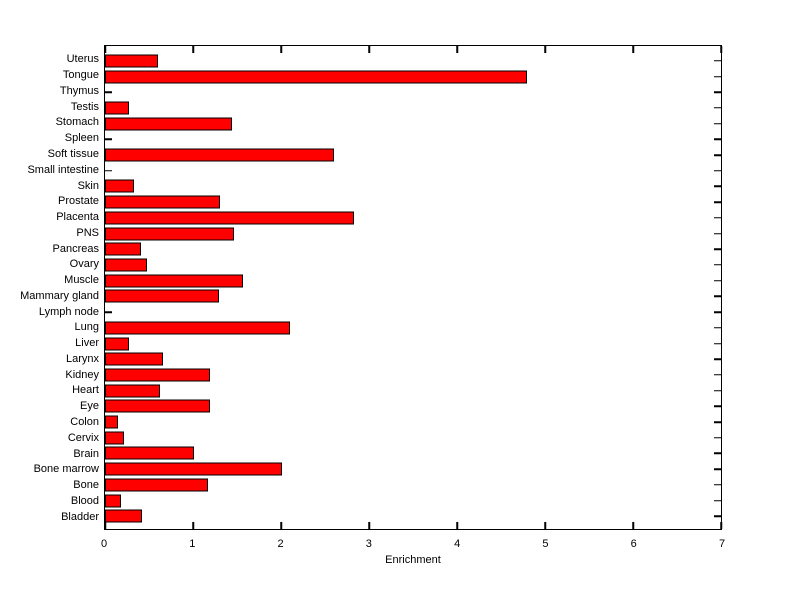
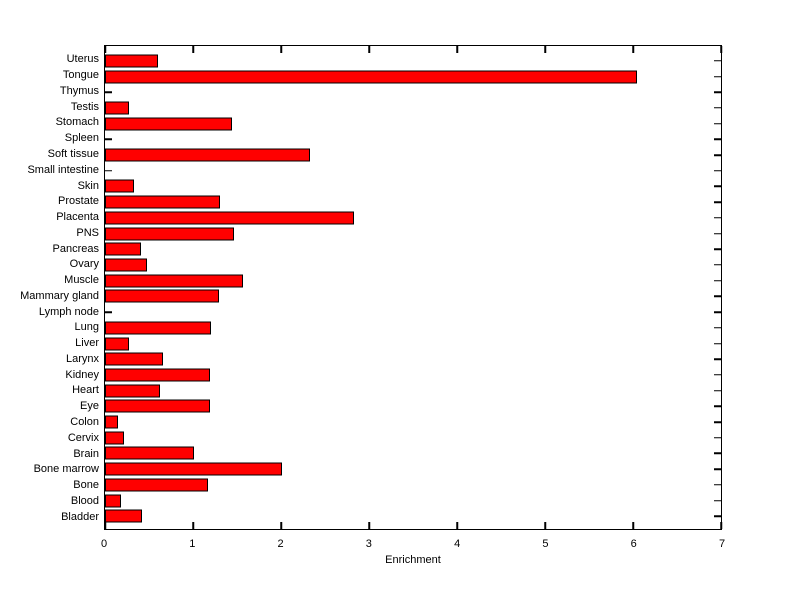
Tongue: 4.8 -> 6.0
Soft tissue: 2.6 -> 2.3
Lung: 2.1 -> 1.2
